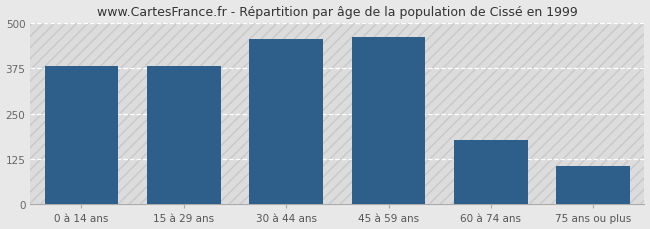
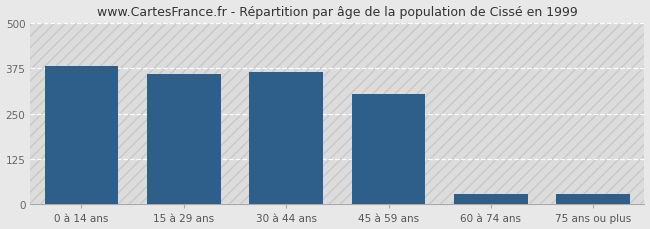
15 à 29 ans: 380 -> 360
30 à 44 ans: 455 -> 365
45 à 59 ans: 460 -> 305
60 à 74 ans: 178 -> 30
75 ans ou plus: 105 -> 30
